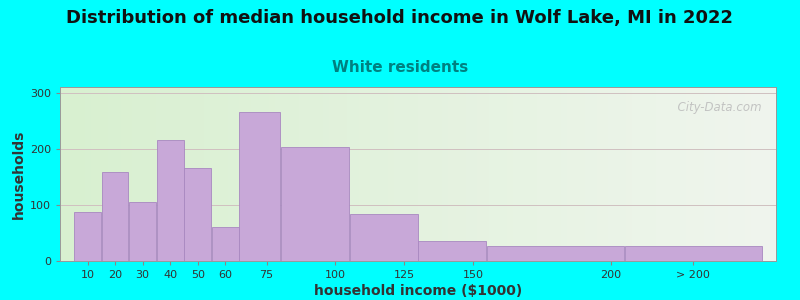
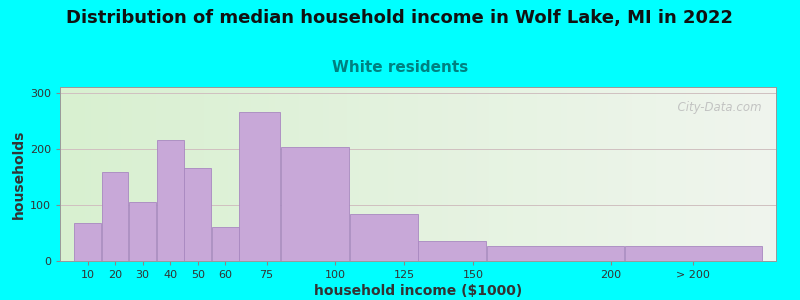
10: 88 -> 68
